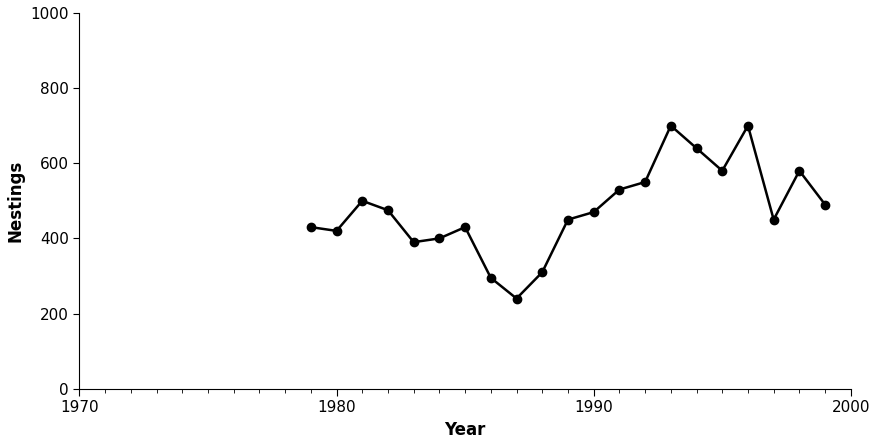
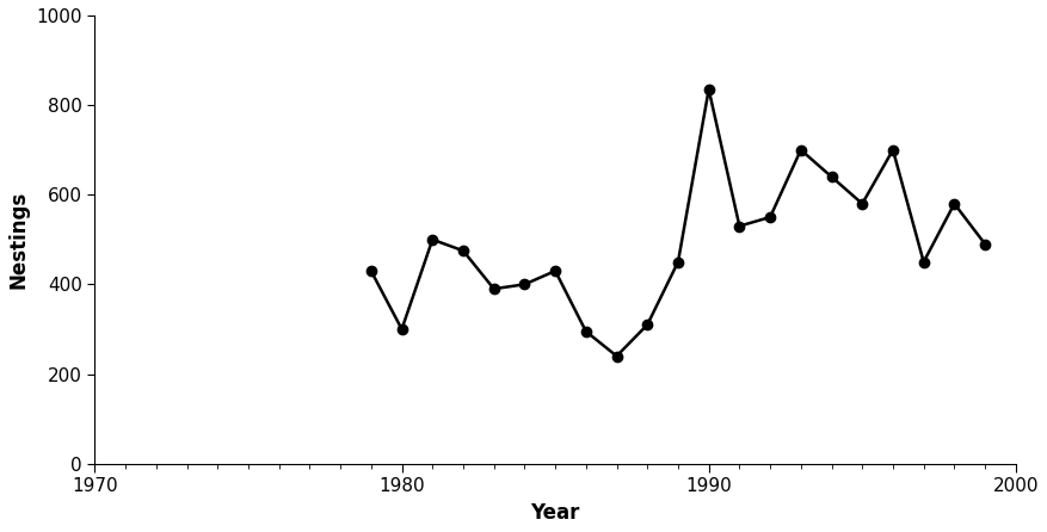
1980: 420 -> 300
1990: 470 -> 835
